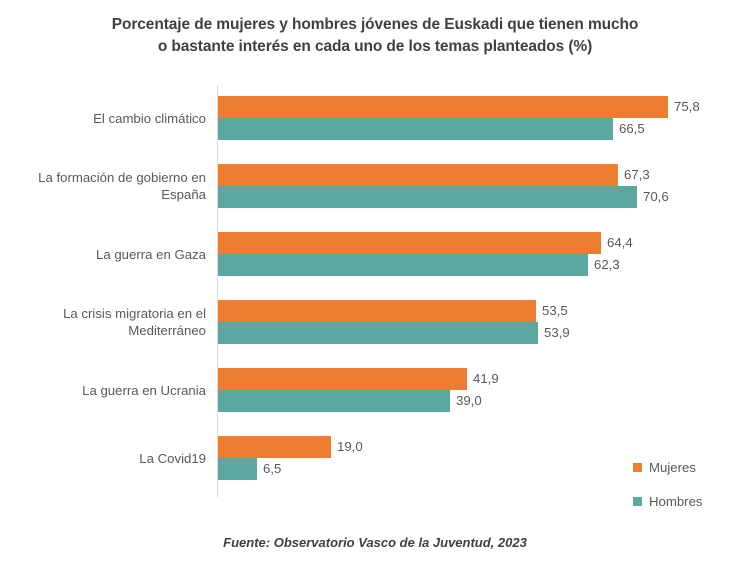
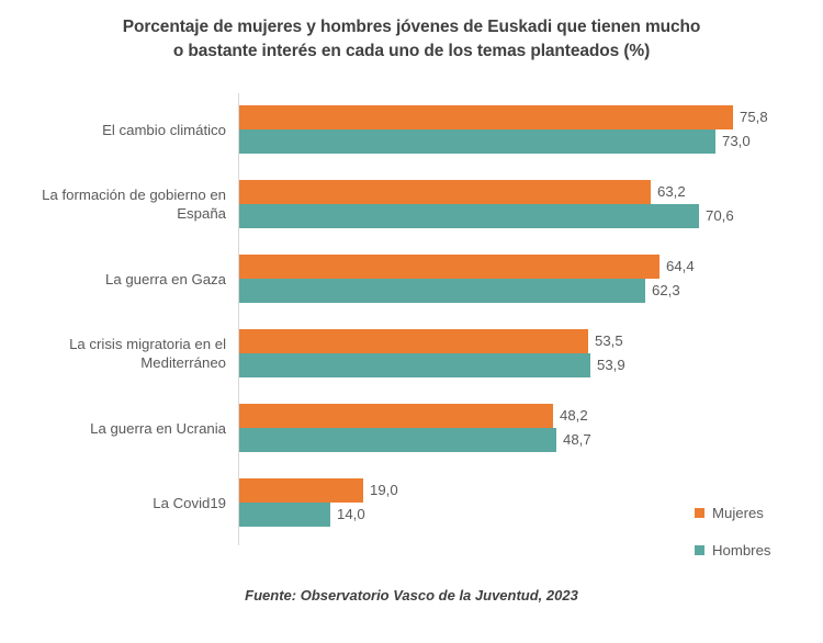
Hombres/El cambio climático: 66,5 -> 73,0
Mujeres/La formación de gobierno en España: 67,3 -> 63,2
Mujeres/La guerra en Ucrania: 41,9 -> 48,2
Hombres/La guerra en Ucrania: 39,0 -> 48,7
Hombres/La Covid19: 6,5 -> 14,0
